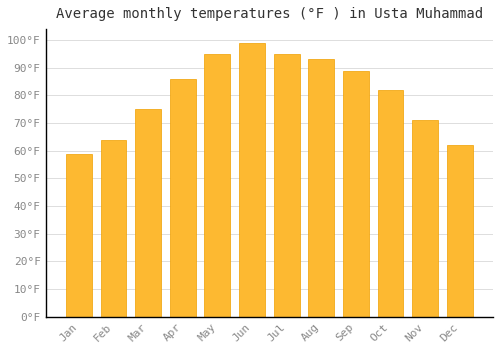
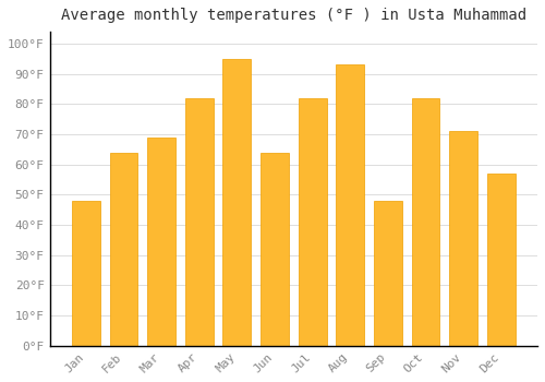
Jan: 59°F -> 48°F
Mar: 75°F -> 69°F
Apr: 86°F -> 82°F
Jun: 99°F -> 64°F
Jul: 95°F -> 82°F
Sep: 89°F -> 48°F
Dec: 62°F -> 57°F
